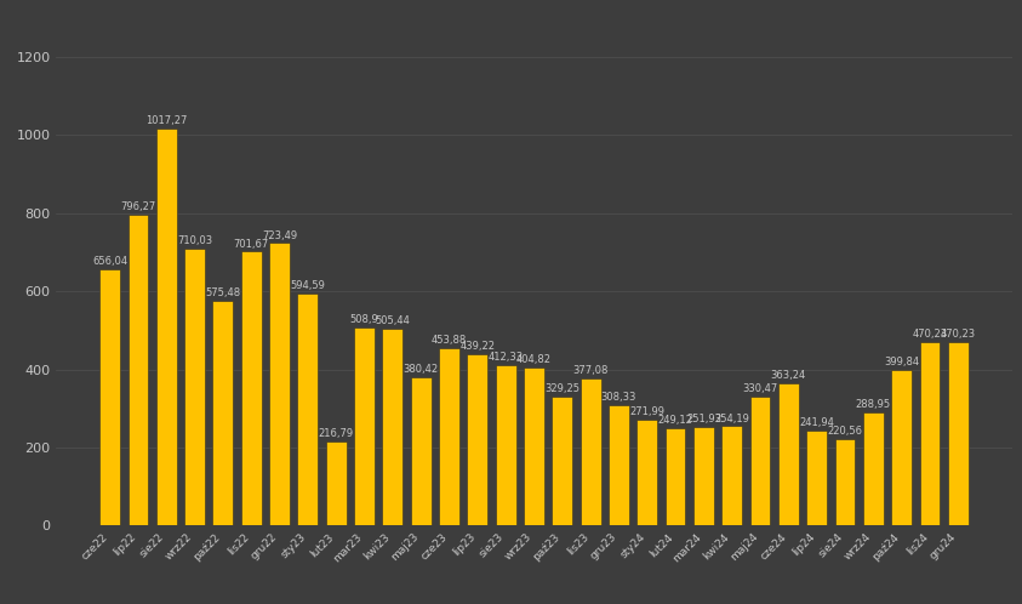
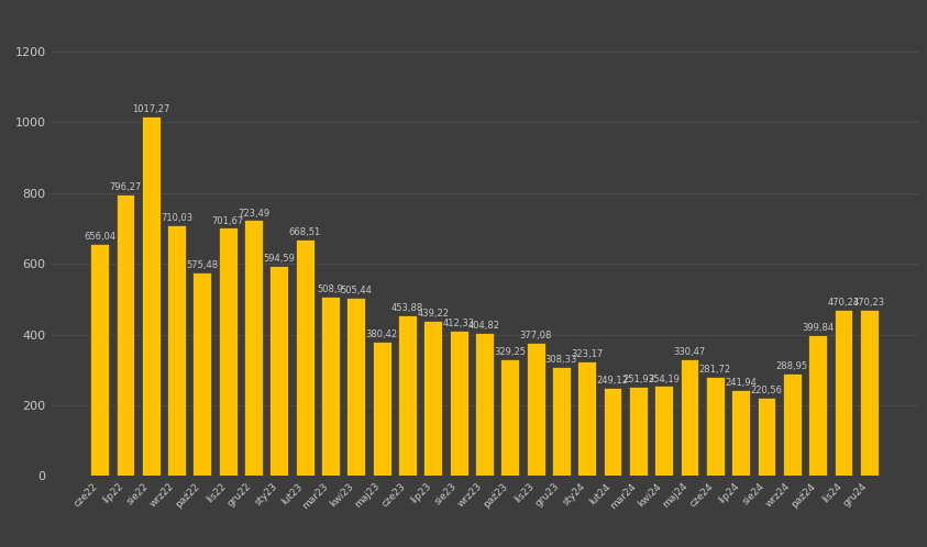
lut23: 216,79 -> 668,51
sty24: 271,99 -> 323,17
cze24: 363,24 -> 281,72
